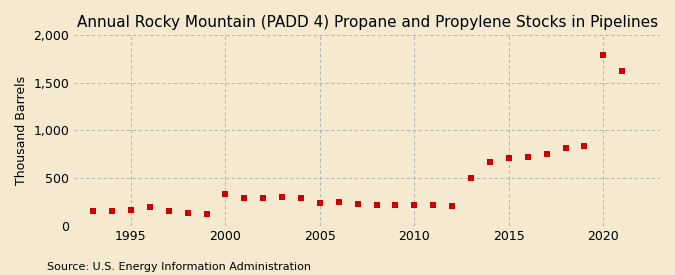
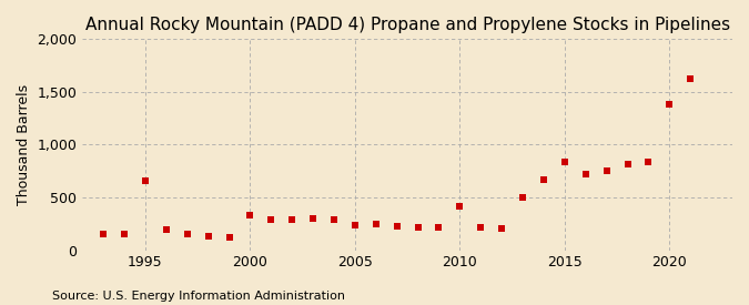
1995: 160 -> 660
2010: 220 -> 420
2015: 710 -> 840
2020: 1,790 -> 1,380
